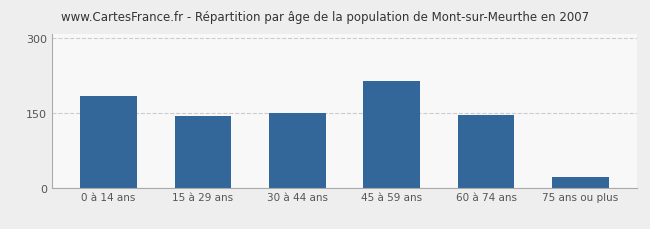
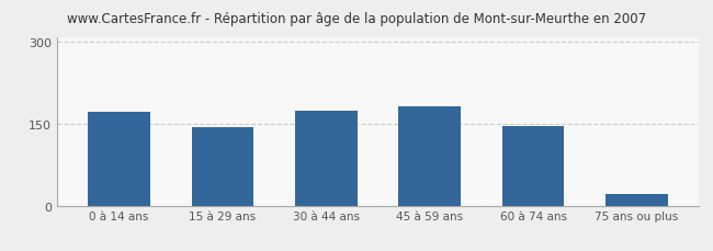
0 à 14 ans: 185 -> 173
30 à 44 ans: 150 -> 175
45 à 59 ans: 215 -> 182
